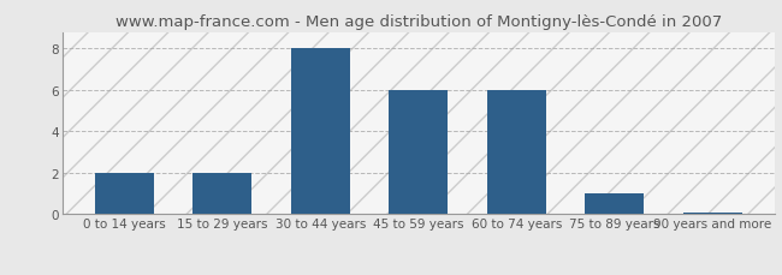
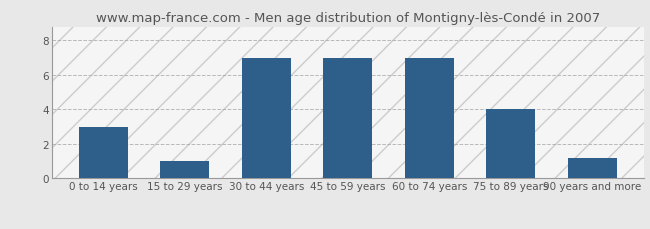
0 to 14 years: 2.0 -> 3.0
15 to 29 years: 2.0 -> 1.0
30 to 44 years: 8.0 -> 7.0
45 to 59 years: 6.0 -> 7.0
60 to 74 years: 6.0 -> 7.0
75 to 89 years: 1.0 -> 4.0
90 years and more: 0.1 -> 1.2
